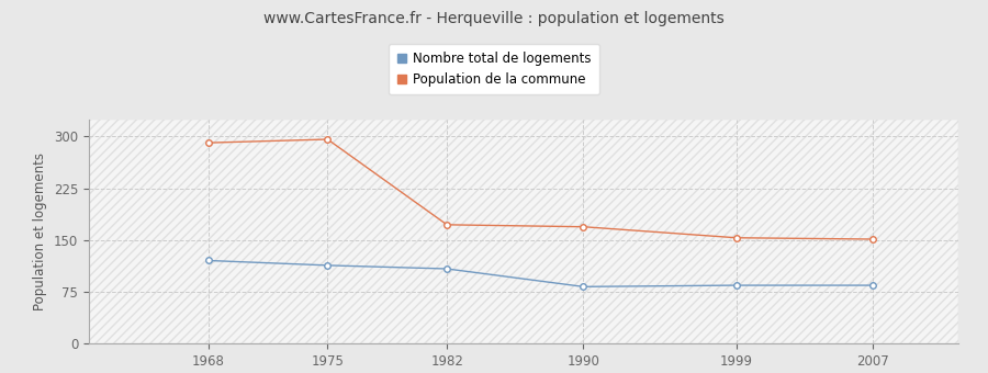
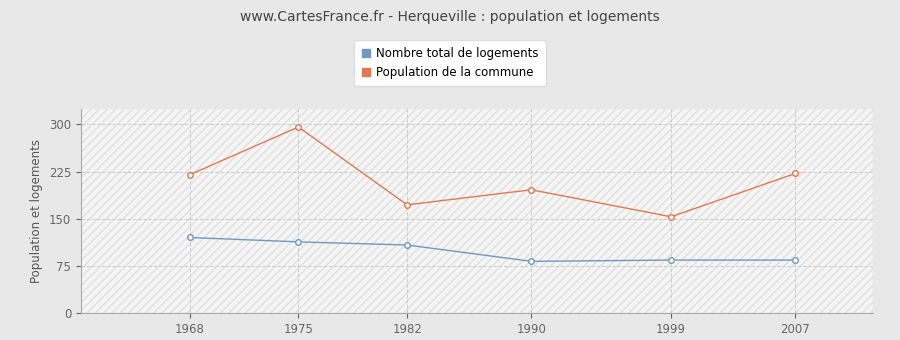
Population de la commune/1968: 291 -> 220
Population de la commune/1990: 169 -> 196
Population de la commune/2007: 151 -> 222
